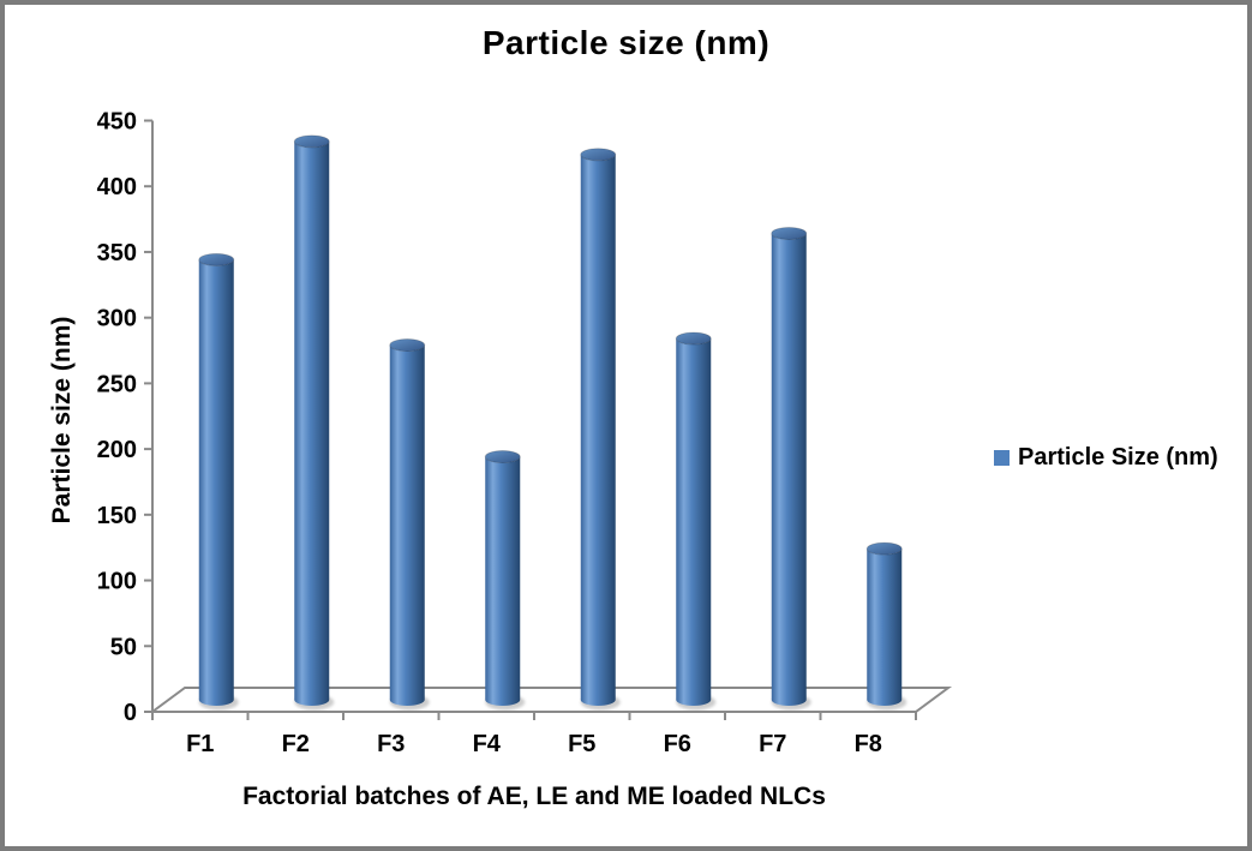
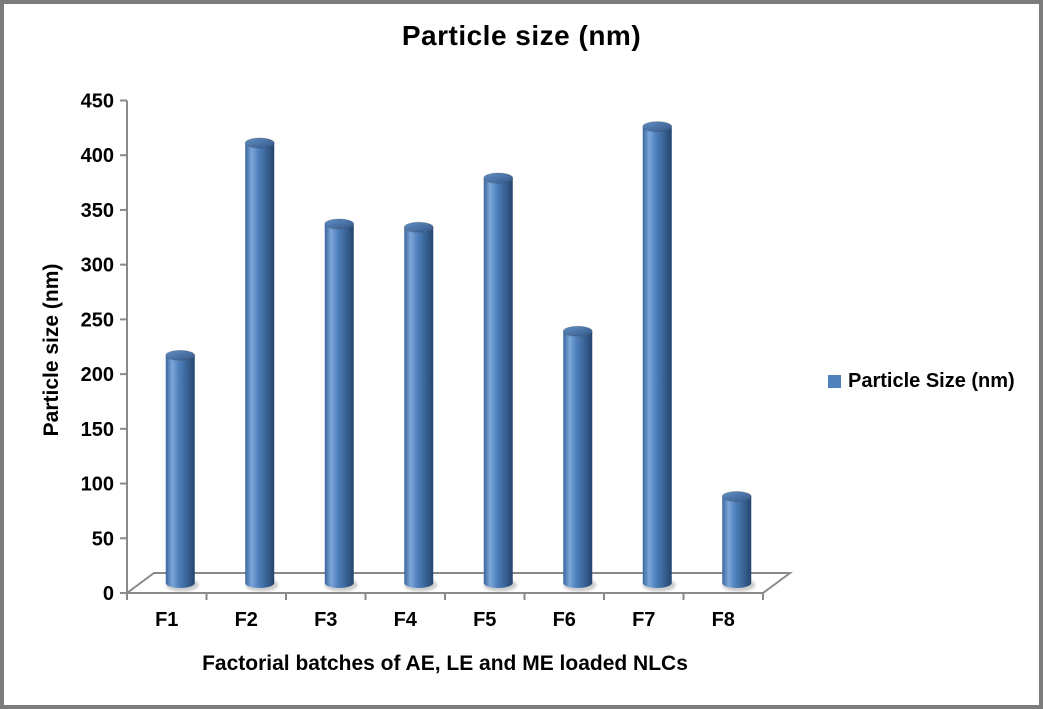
F1: 335 -> 208
F2: 425 -> 402
F3: 270 -> 328
F4: 185 -> 325
F5: 415 -> 370
F6: 275 -> 230
F7: 355 -> 417
F8: 115 -> 79
